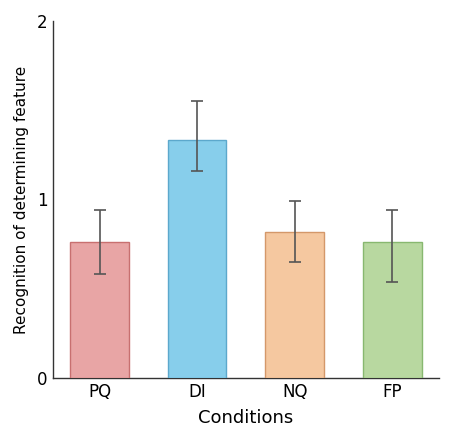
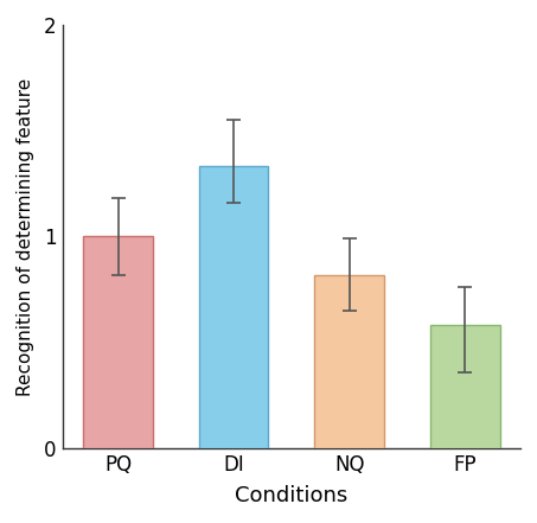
PQ: 0.76 -> 1.00
FP: 0.76 -> 0.58
